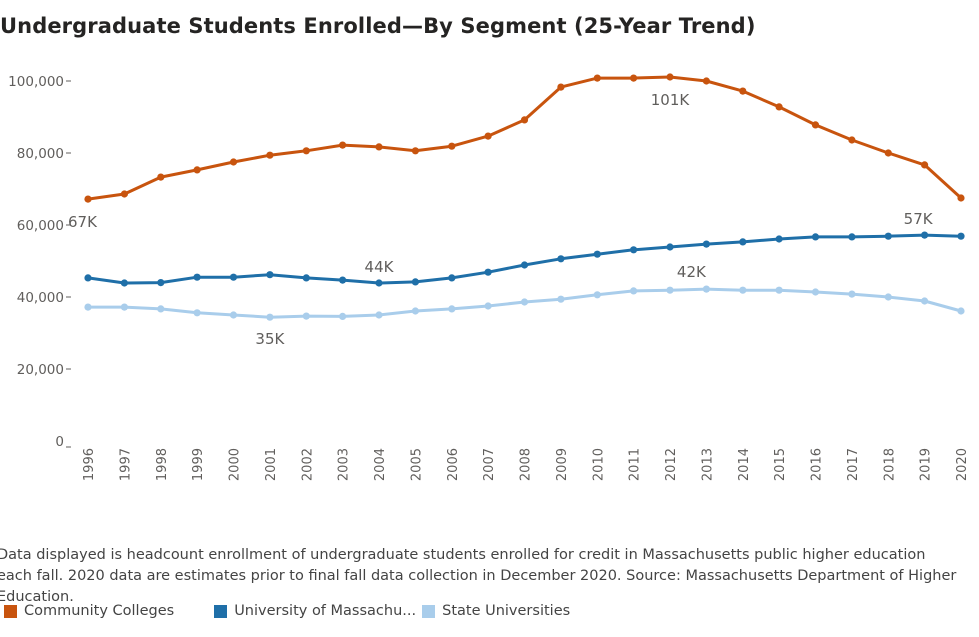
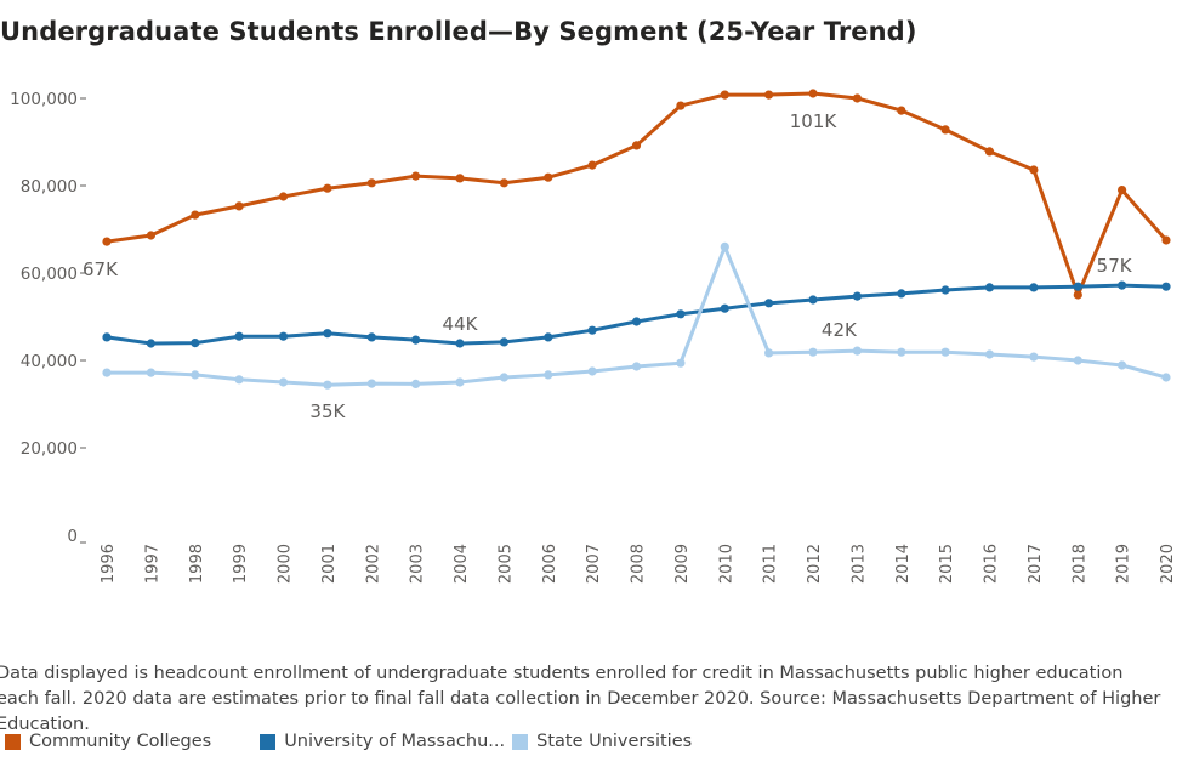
State Universities/2010: 41000 -> 66000
Community Colleges/2018: 80000 -> 55000
Community Colleges/2019: 77000 -> 79000
